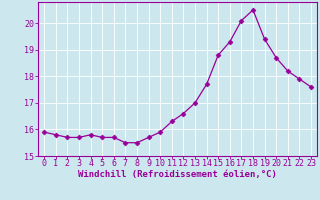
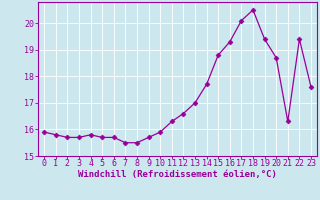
21: 18.2 -> 16.3
22: 17.9 -> 19.4
